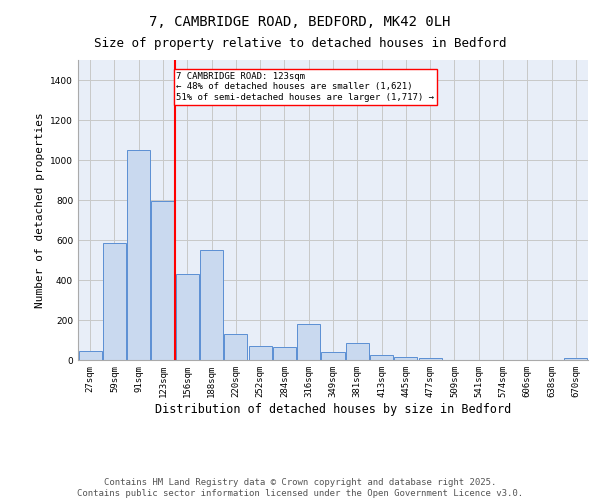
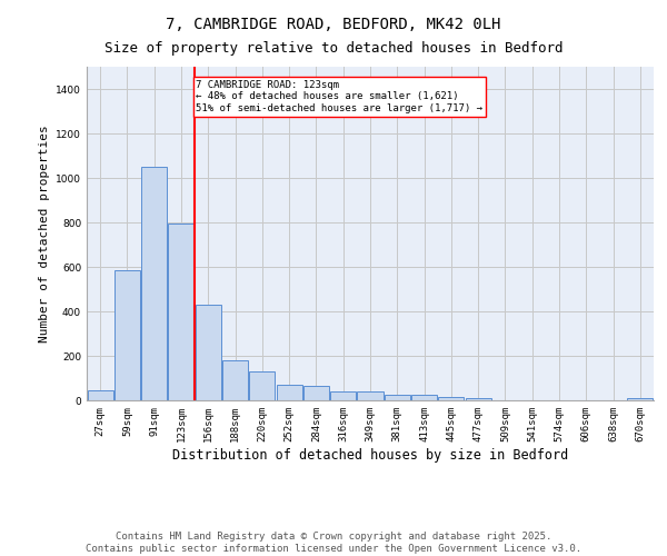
188sqm: 550 -> 178
316sqm: 180 -> 42
381sqm: 85 -> 27
